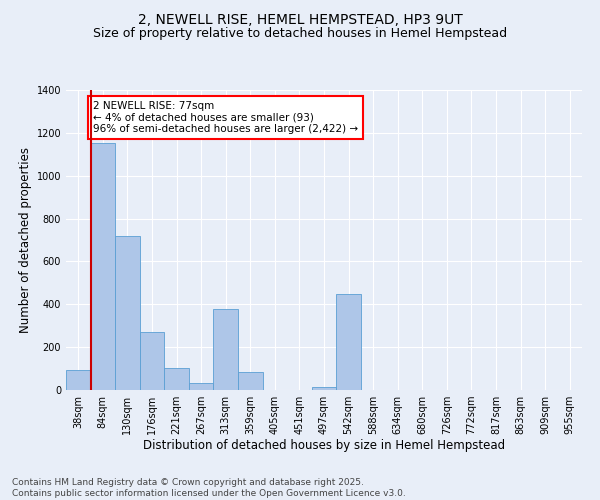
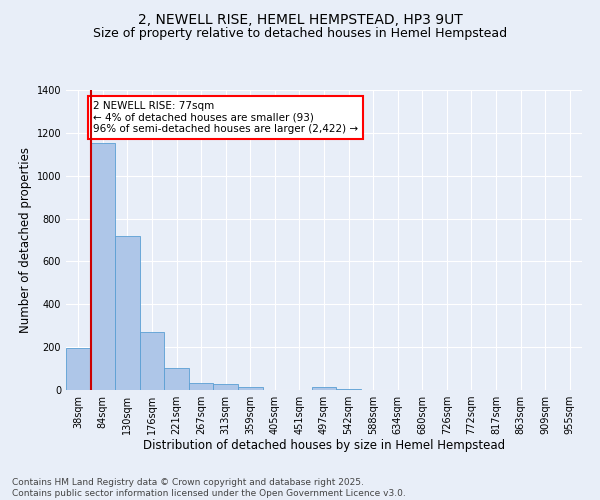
38sqm: 95 -> 195
313sqm: 380 -> 30
359sqm: 85 -> 12
542sqm: 450 -> 5
